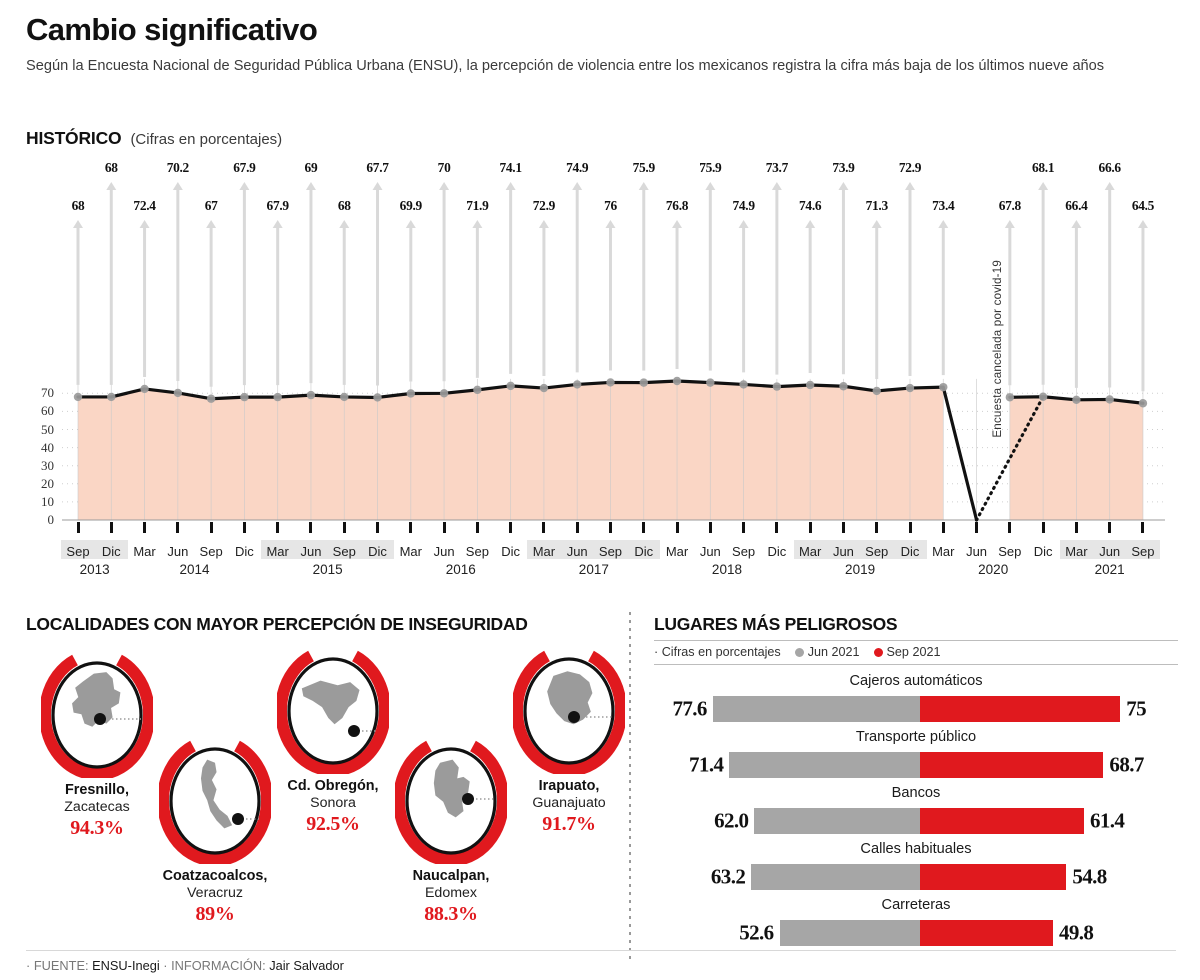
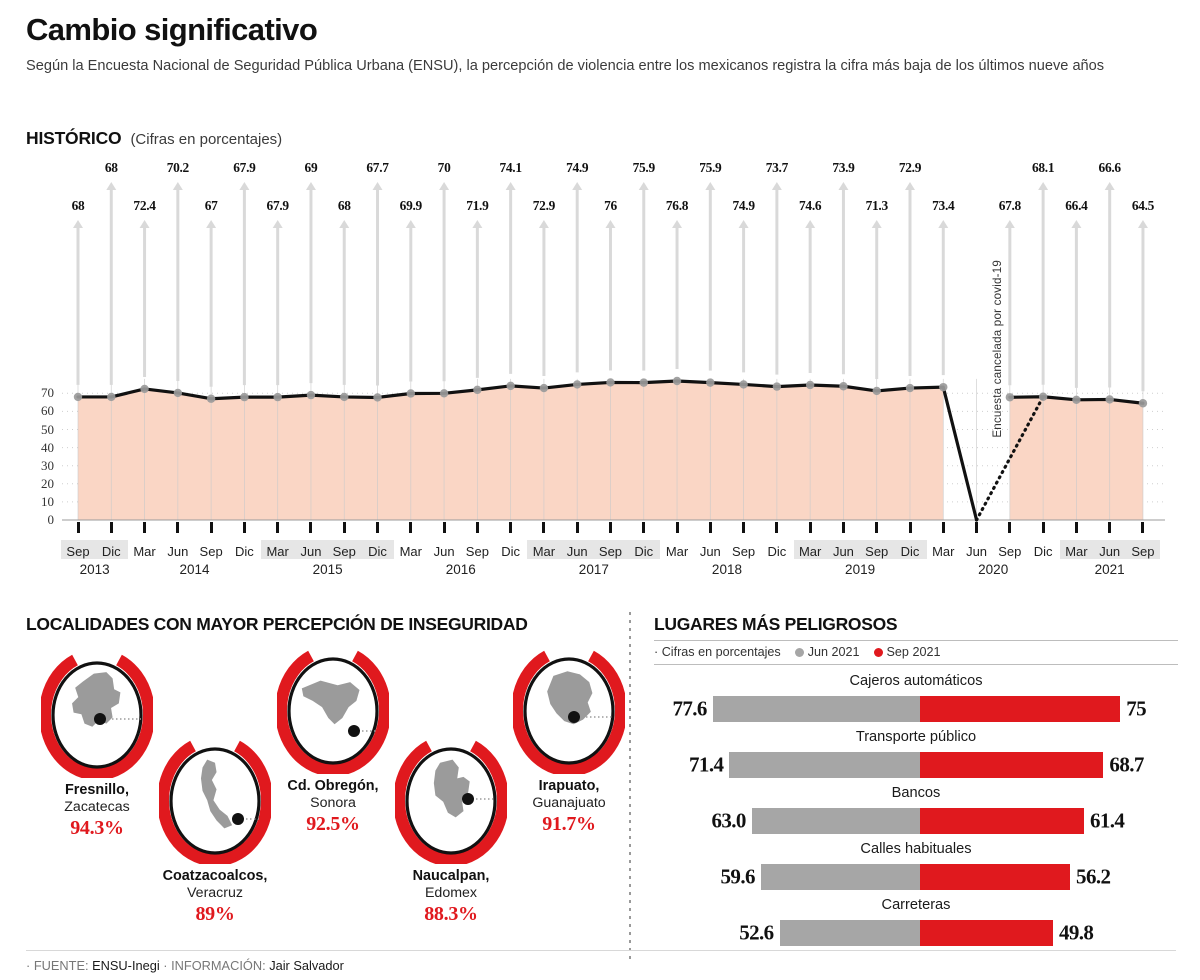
LUGARES MÁS PELIGROSOS/Jun 2021/Bancos: 62.0 -> 63.0
LUGARES MÁS PELIGROSOS/Jun 2021/Calles habituales: 63.2 -> 59.6
LUGARES MÁS PELIGROSOS/Sep 2021/Calles habituales: 54.8 -> 56.2
